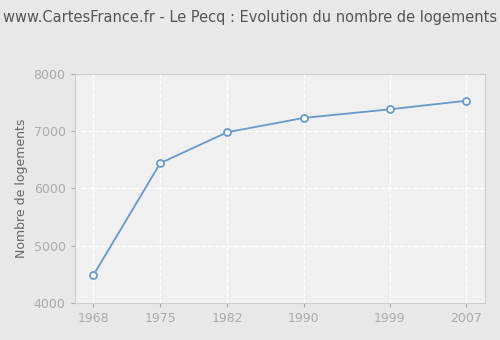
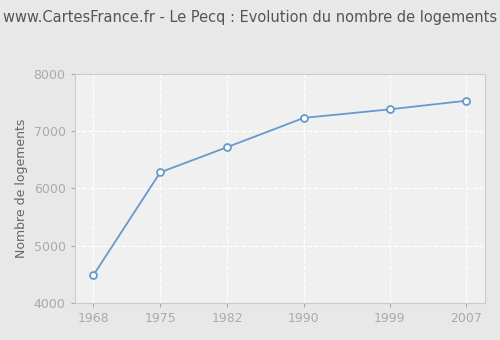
1975: 6440 -> 6280
1982: 6980 -> 6720
